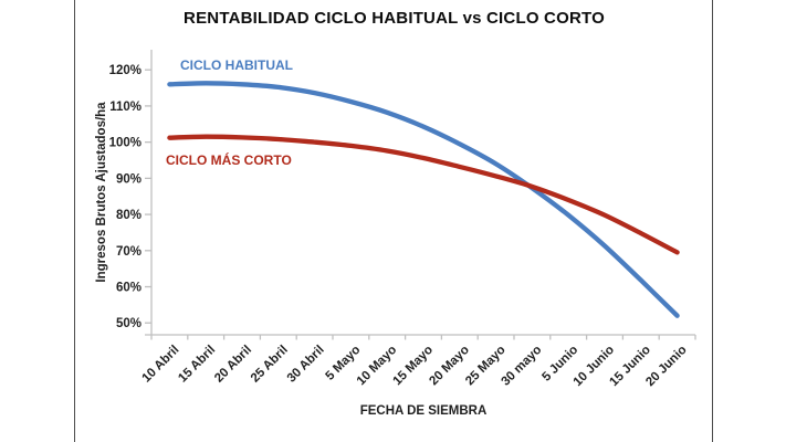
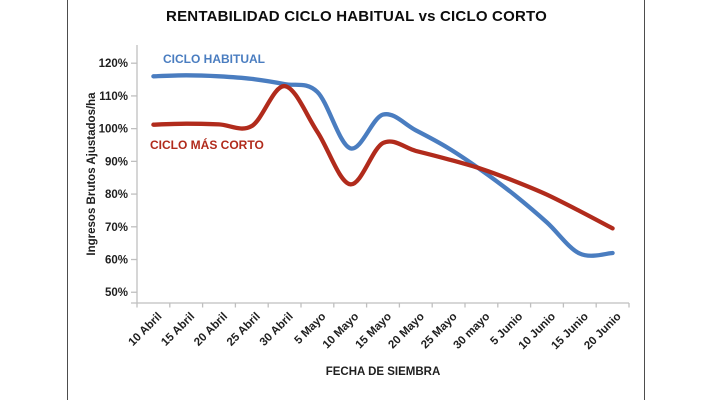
CICLO MÁS CORTO/30 Abril: 100% -> 113%
CICLO HABITUAL/10 Mayo: 108% -> 94%
CICLO MÁS CORTO/10 Mayo: 98% -> 83%
CICLO HABITUAL/20 Junio: 52% -> 62%
